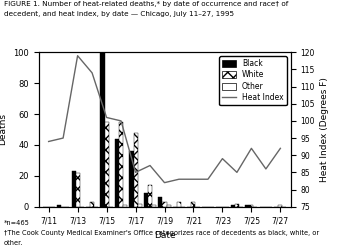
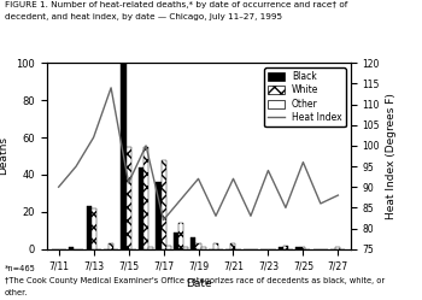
Heat Index/7/11: 94 -> 90
Heat Index/7/13: 119 -> 102
Heat Index/7/15: 101 -> 91
Heat Index/7/17: 85 -> 82
Heat Index/7/19: 82 -> 92
Heat Index/7/21: 83 -> 92
Heat Index/7/23: 89 -> 94
Heat Index/7/25: 92 -> 96
Heat Index/7/27: 92 -> 88
